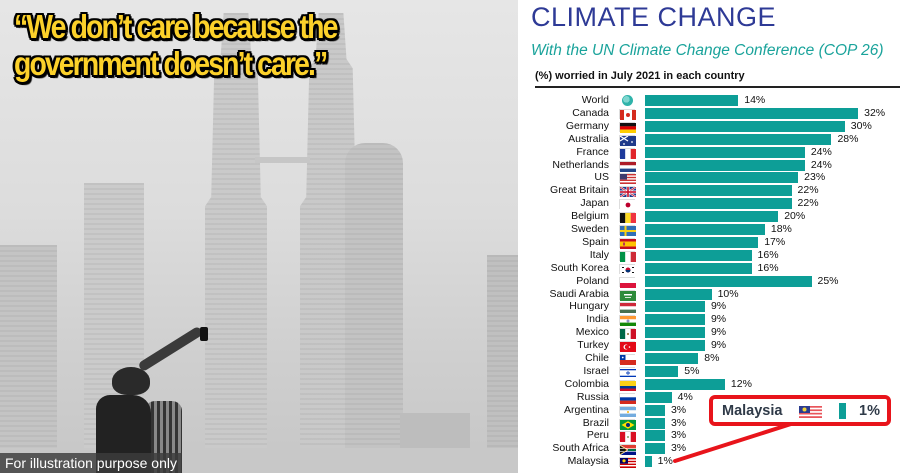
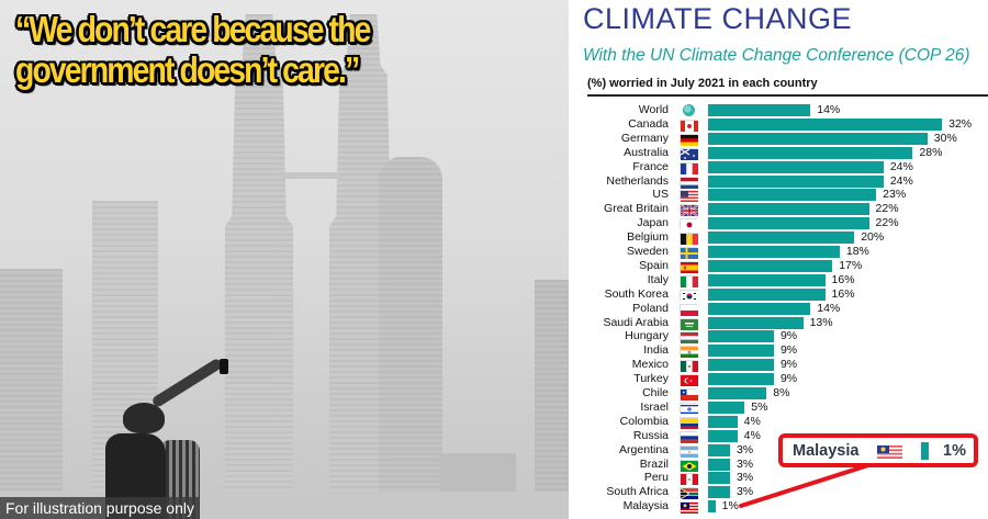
Poland: 25% -> 14%
Saudi Arabia: 10% -> 13%
Colombia: 12% -> 4%
